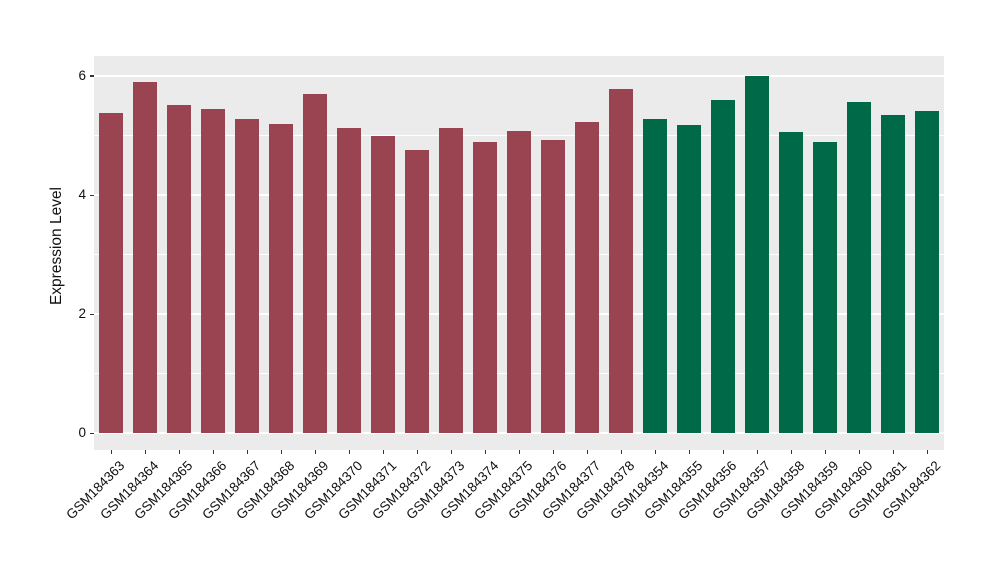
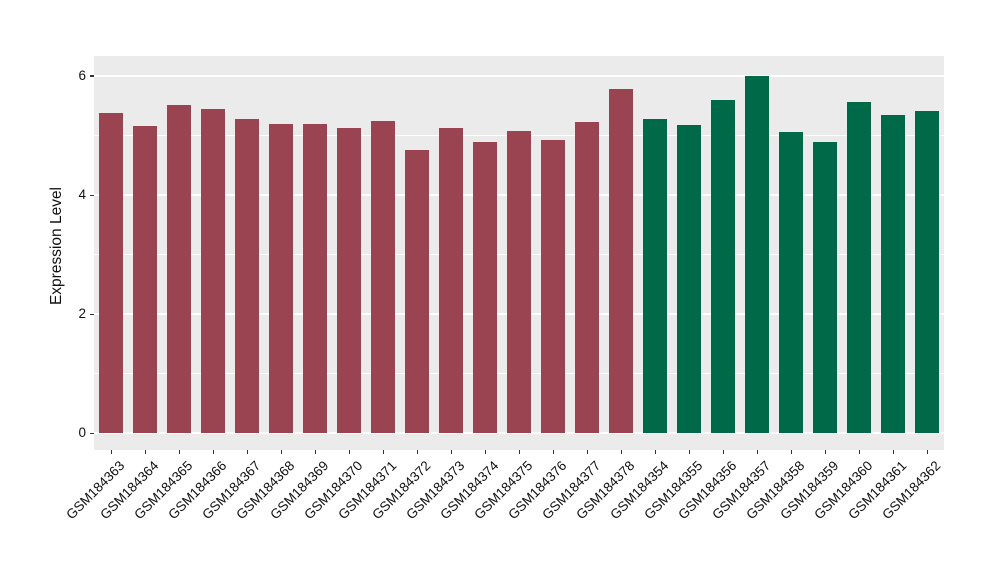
GSM184364: 5.9 -> 5.2
GSM184369: 5.7 -> 5.2
GSM184371: 5.0 -> 5.2
